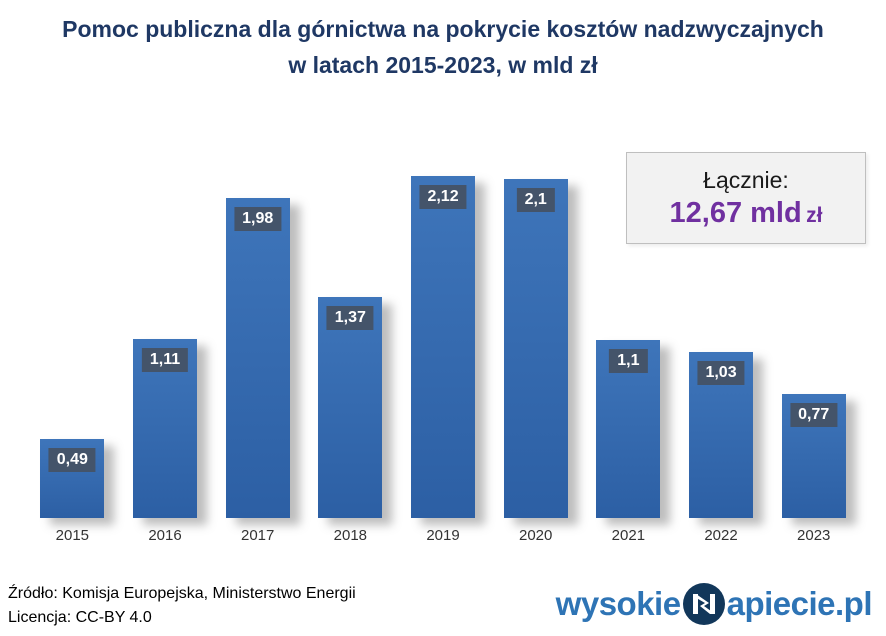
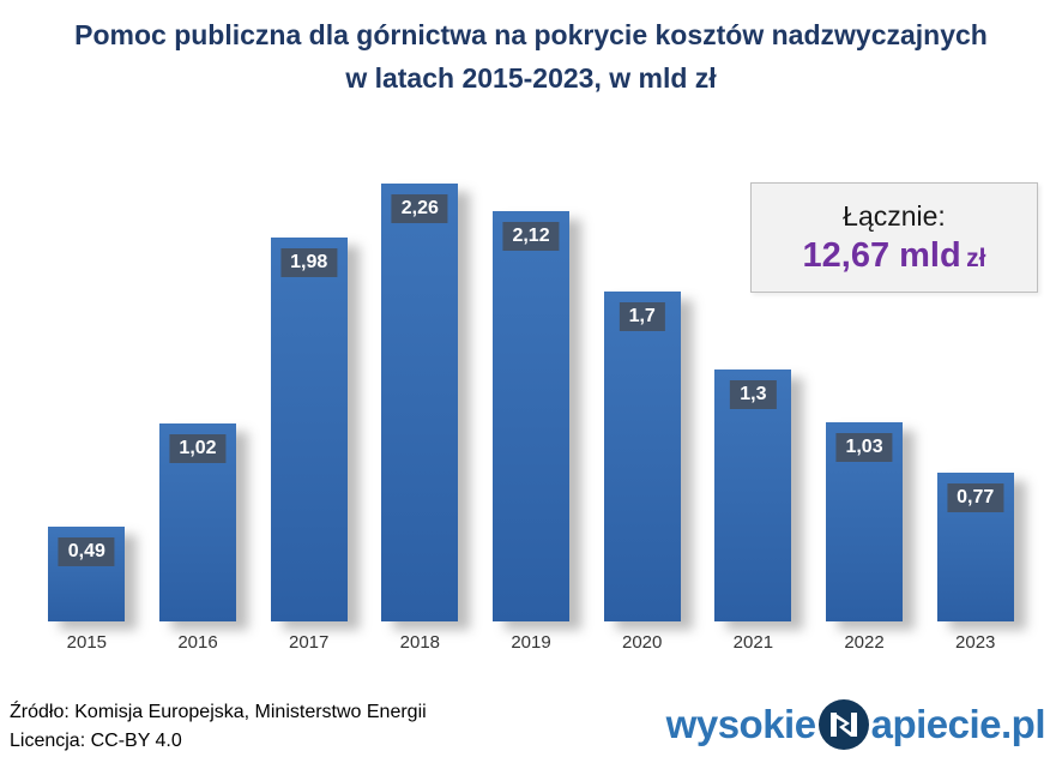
2016: 1,11 -> 1,02
2018: 1,37 -> 2,26
2020: 2,1 -> 1,7
2021: 1,1 -> 1,3
